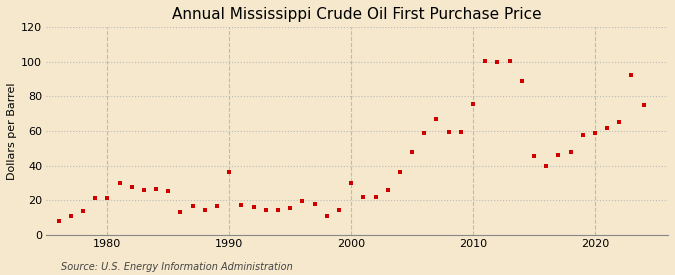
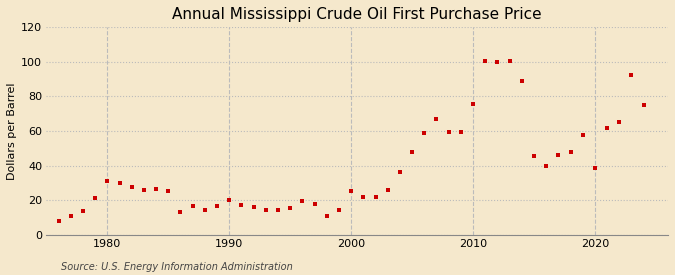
1980: 21 -> 31
1990: 36 -> 20
2000: 30 -> 26
2020: 59 -> 38
